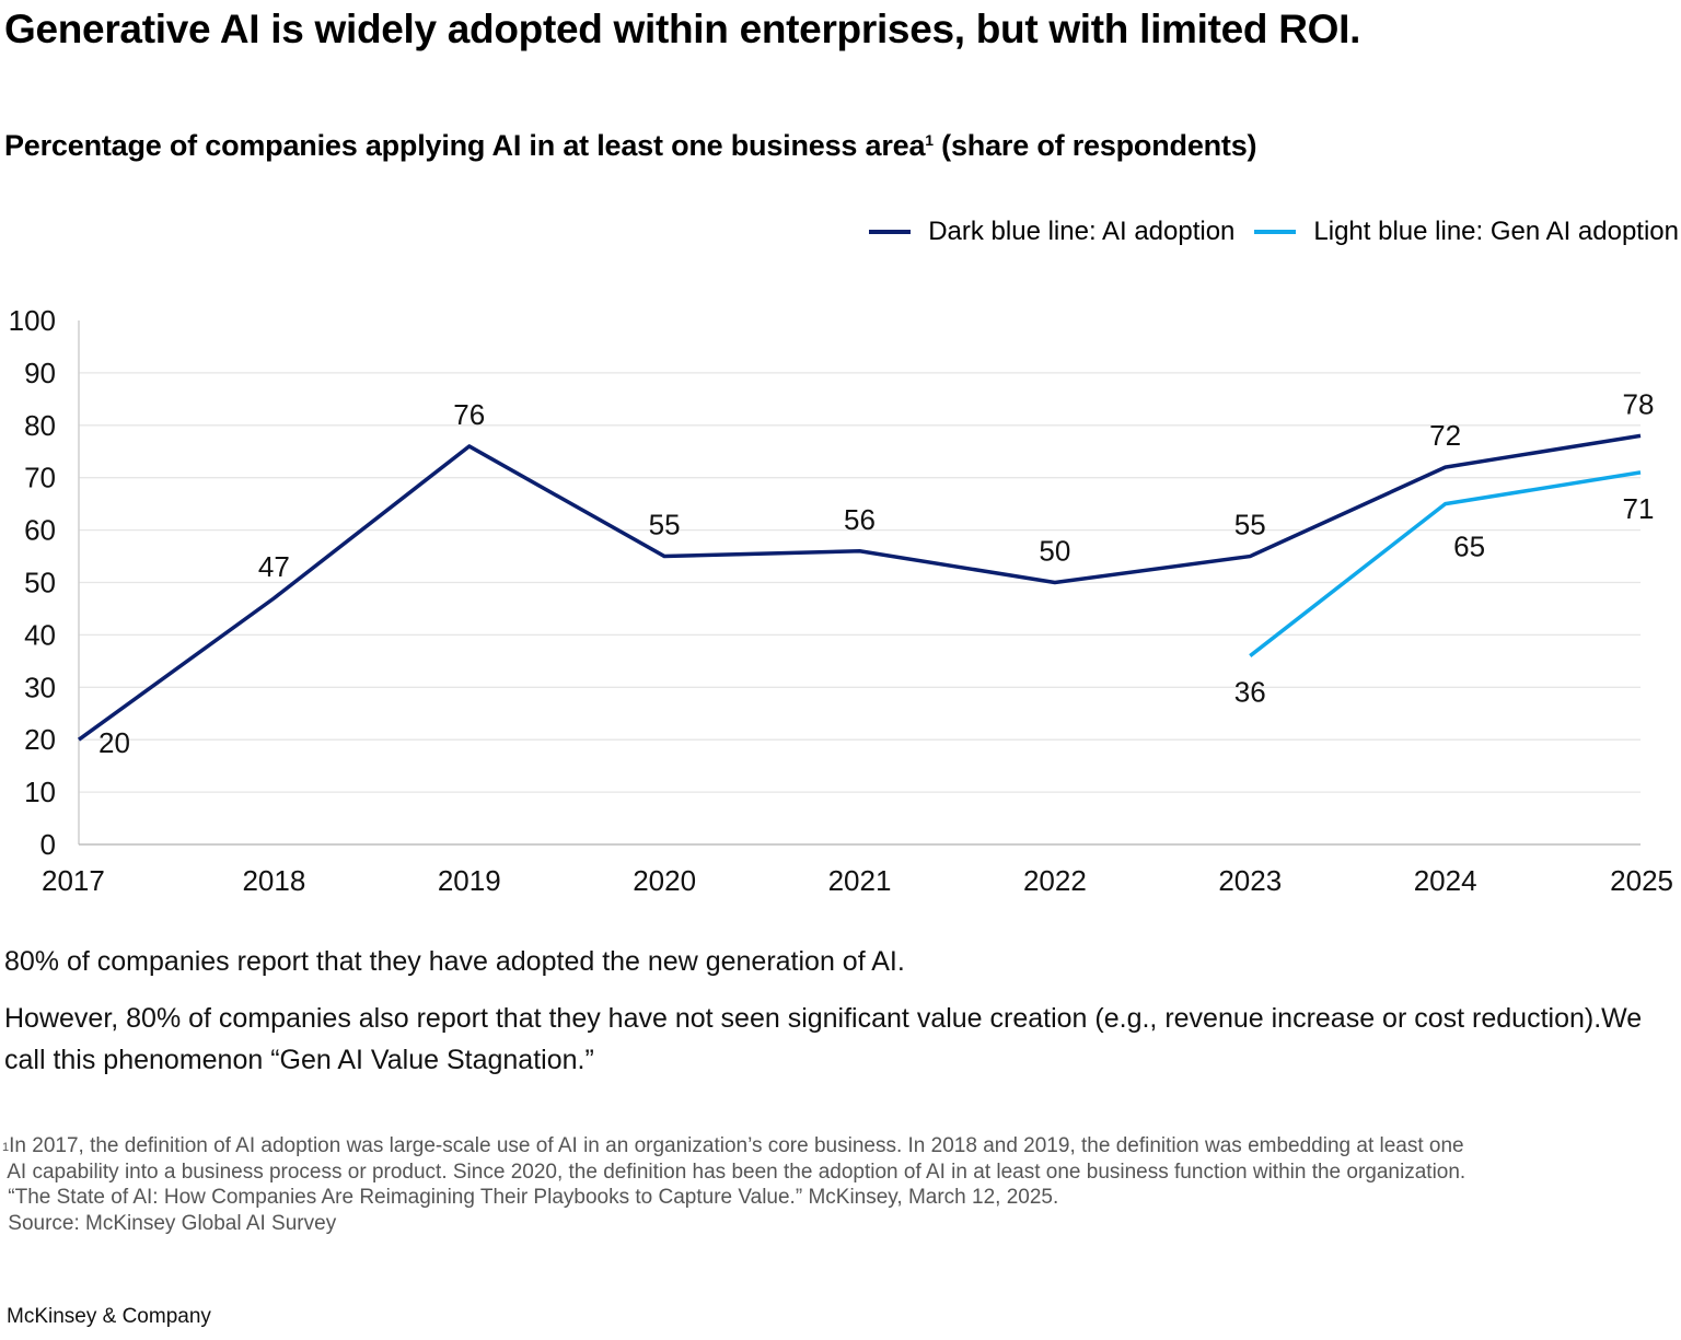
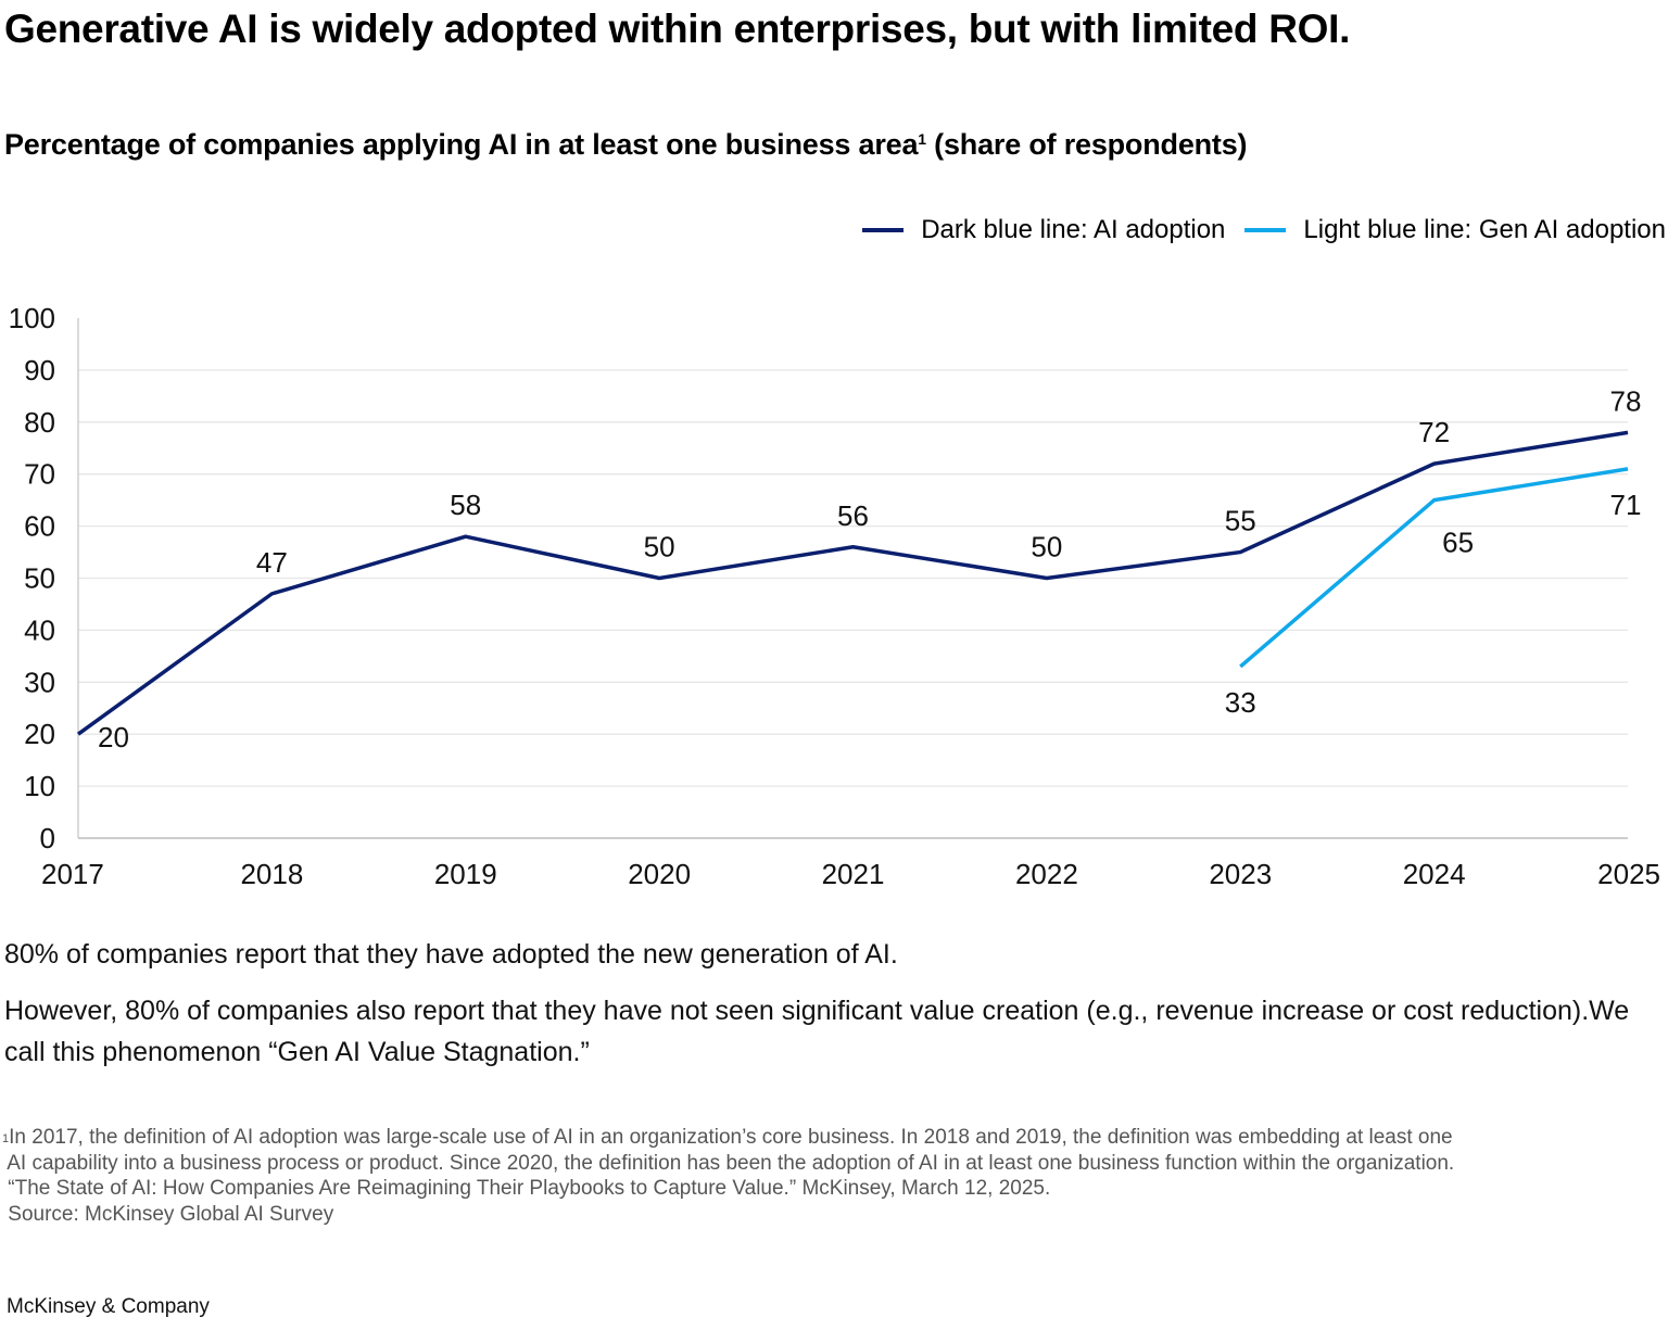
Dark blue line: AI adoption/2019: 76 -> 58
Dark blue line: AI adoption/2020: 55 -> 50
Light blue line: Gen AI adoption/2023: 36 -> 33
